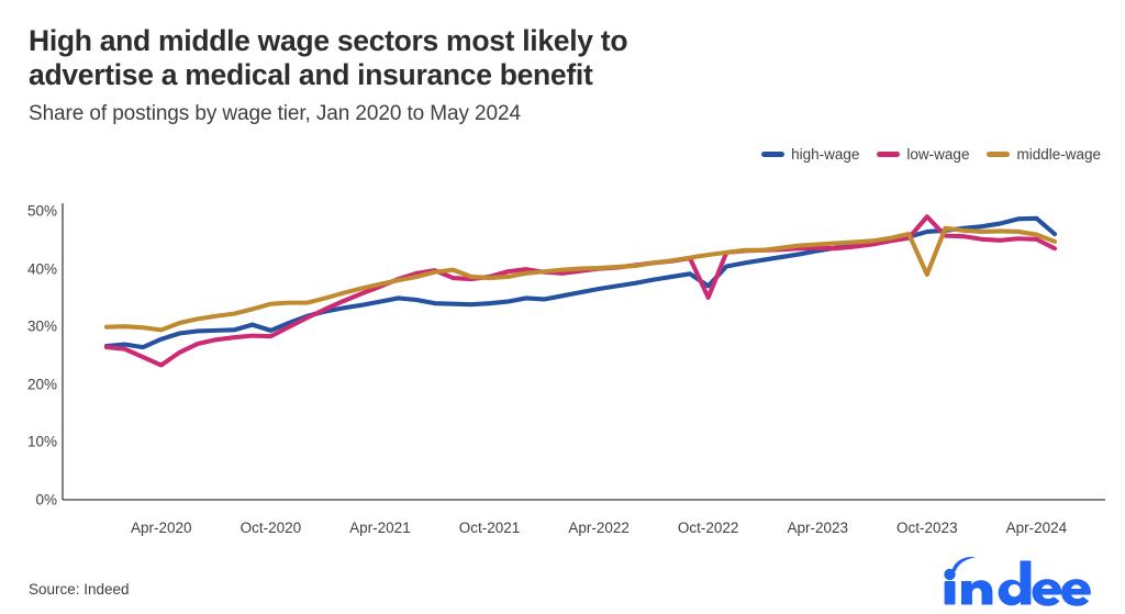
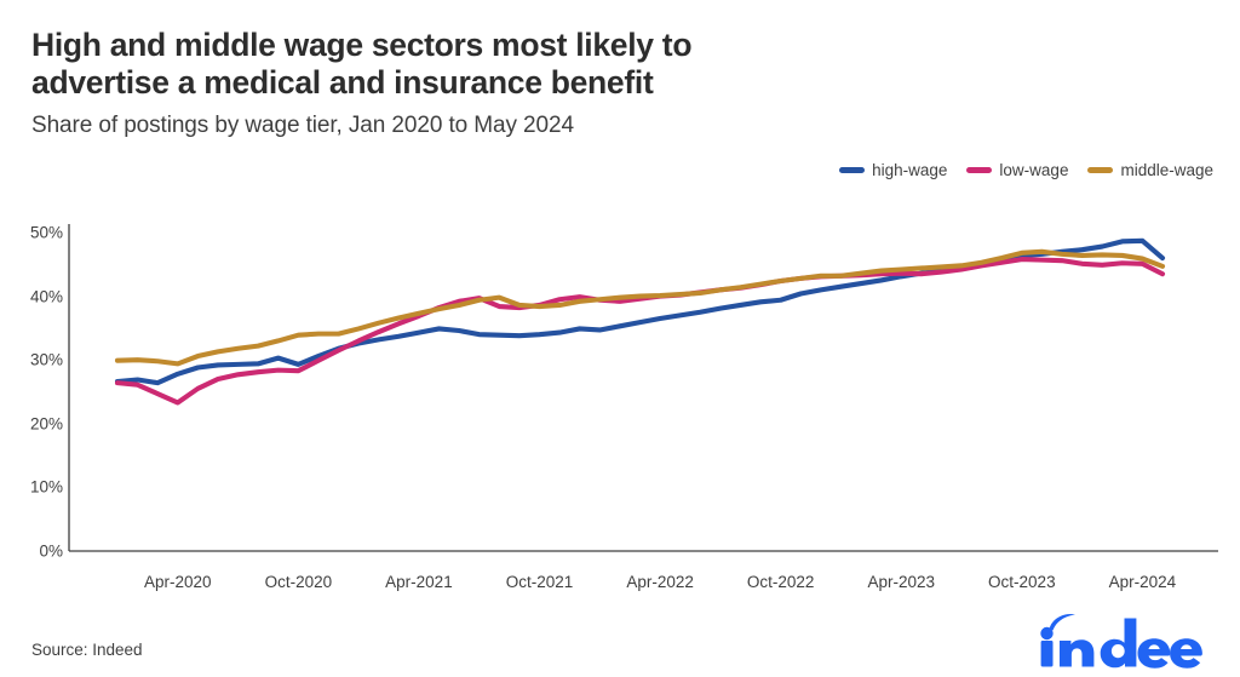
high-wage/Oct-2022: 37% -> 39%
low-wage/Oct-2022: 35% -> 42%
low-wage/Oct-2023: 49% -> 46%
middle-wage/Oct-2023: 39% -> 47%
